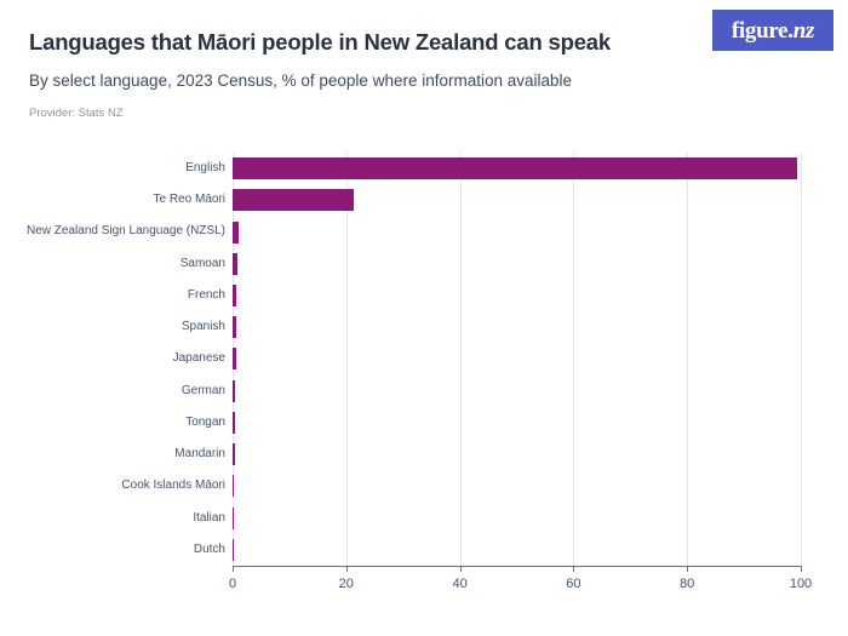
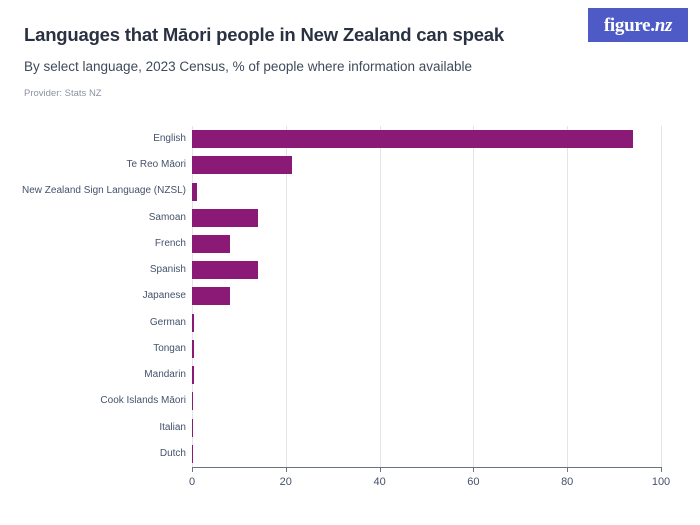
English: 99 -> 94
Samoan: 1 -> 14
French: 1 -> 8
Spanish: 1 -> 14
Japanese: 1 -> 8
